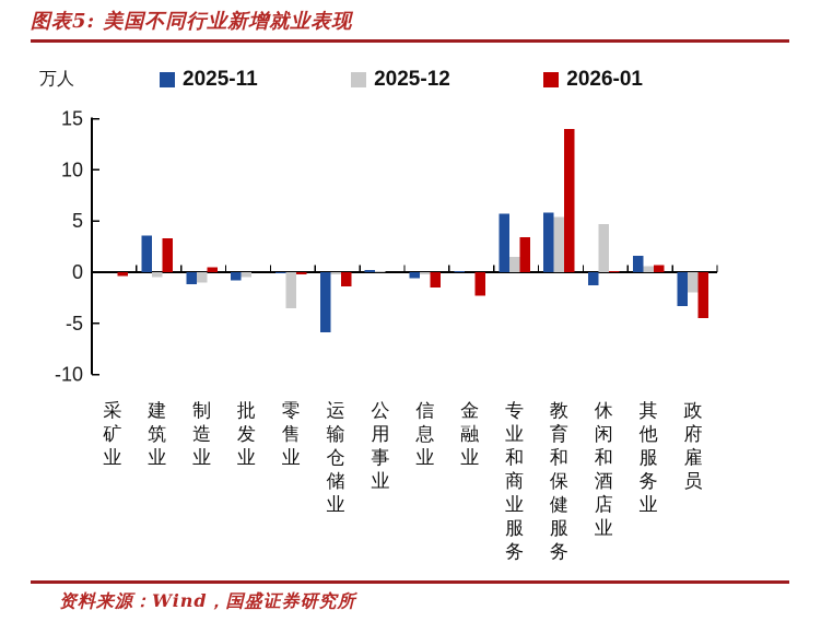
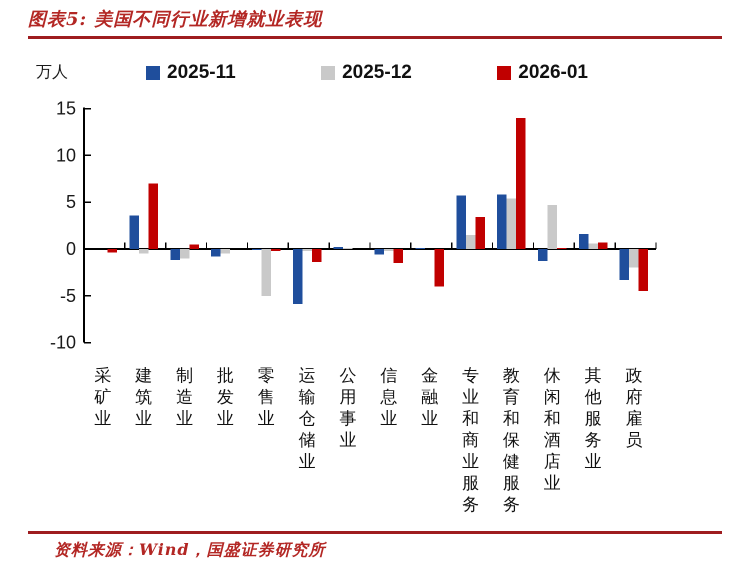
2026-01/建筑业: 3 -> 7
2025-12/零售业: -4 -> -5
2026-01/金融业: -2 -> -4
